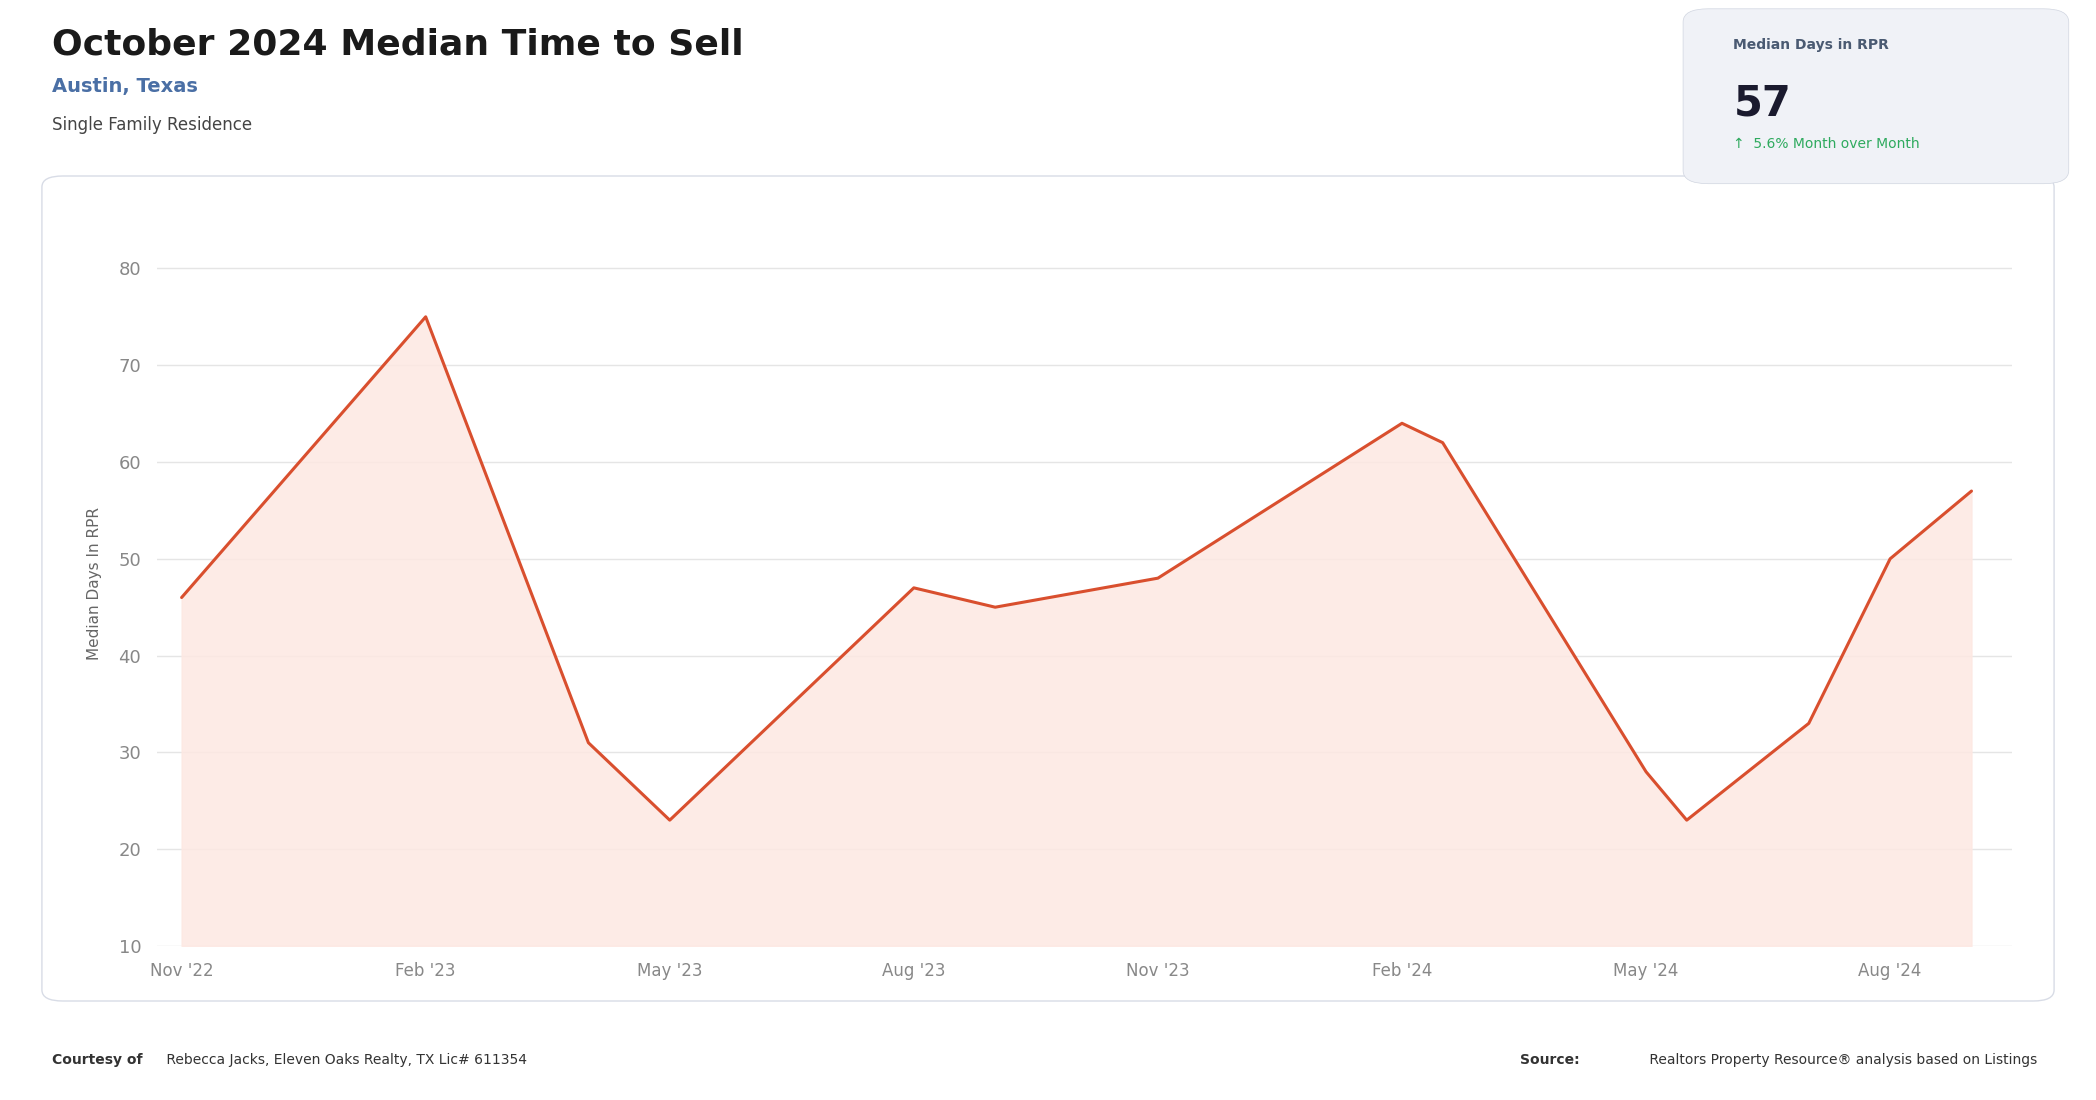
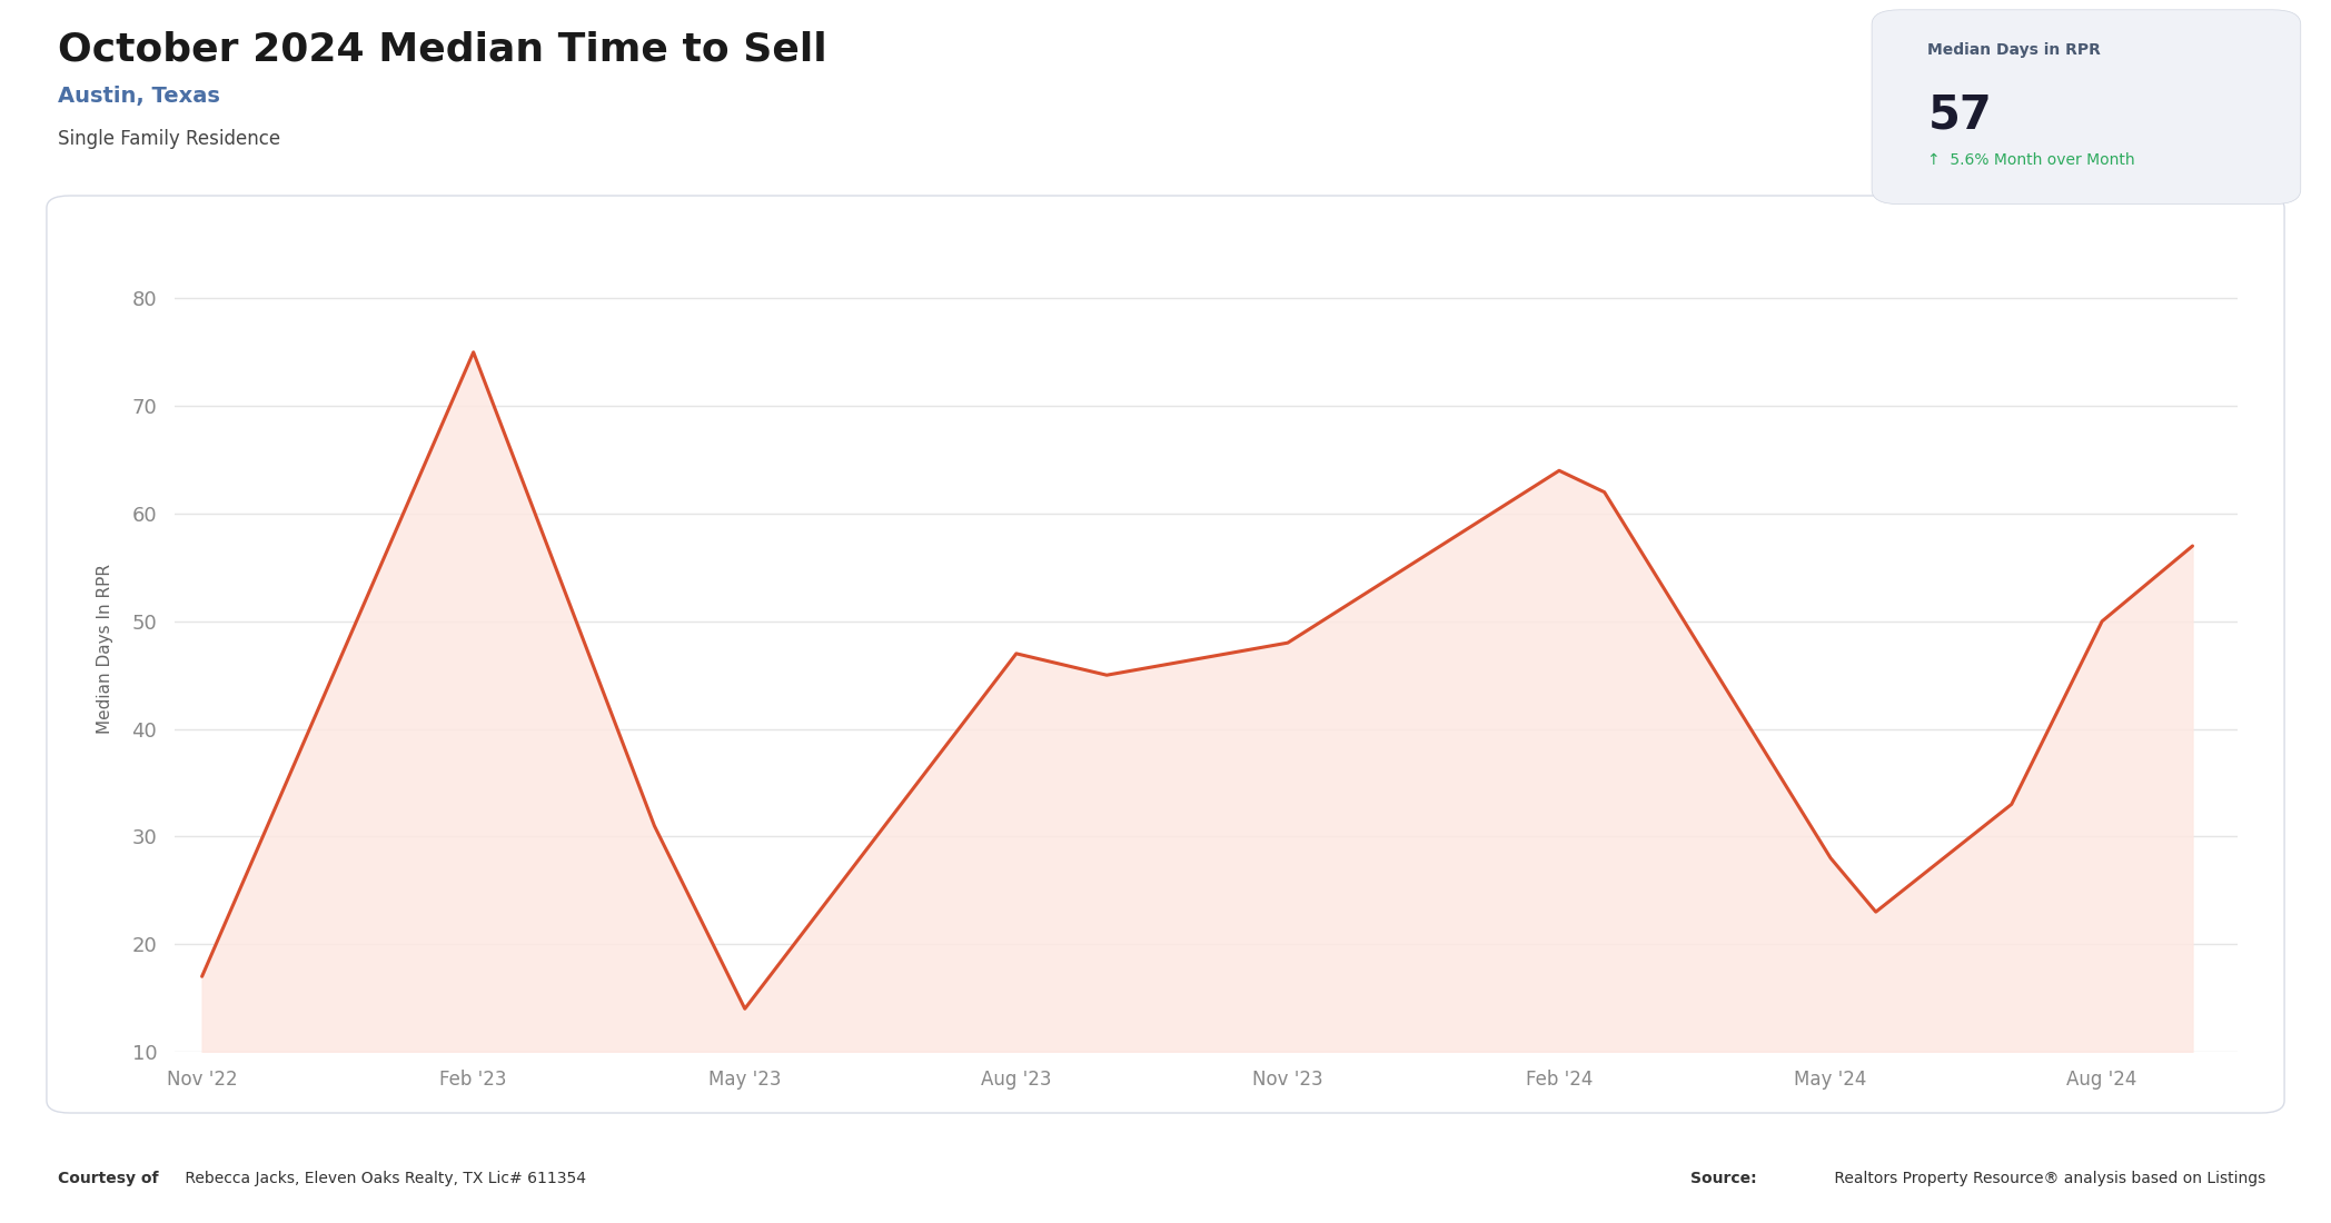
Nov '22: 46 -> 17
May '23: 23 -> 14
